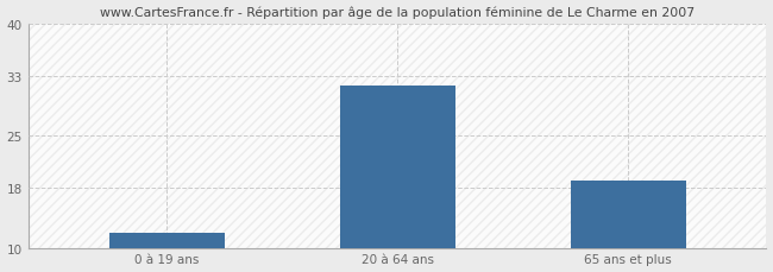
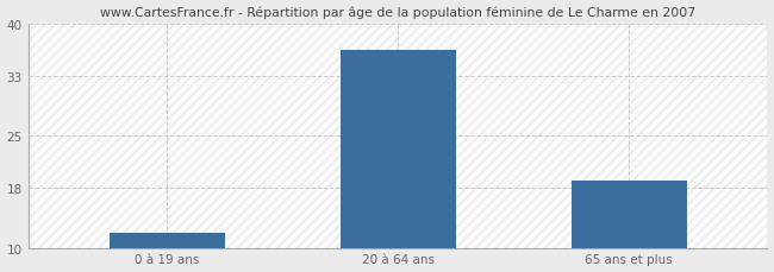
20 à 64 ans: 31.8 -> 36.5
